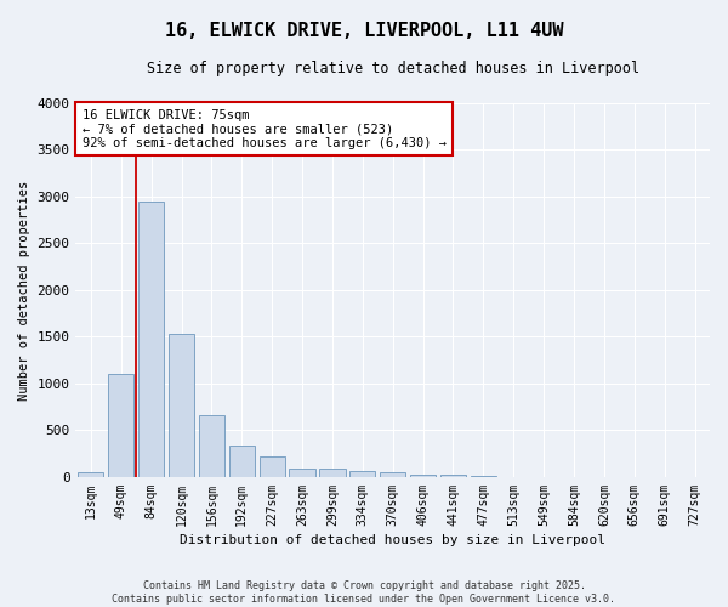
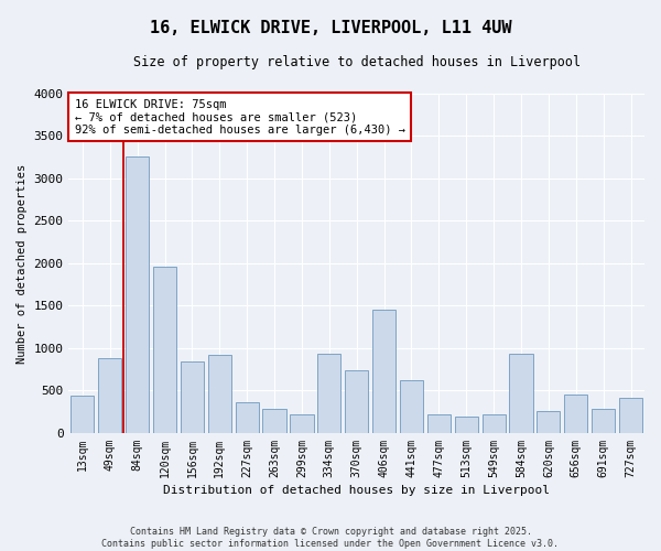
13sqm: 60 -> 440
49sqm: 1100 -> 880
84sqm: 2950 -> 3260
120sqm: 1530 -> 1960
156sqm: 660 -> 840
192sqm: 340 -> 920
227sqm: 220 -> 360
263sqm: 100 -> 280
299sqm: 90 -> 220
334sqm: 70 -> 940
370sqm: 40 -> 740
406sqm: 20 -> 1460
441sqm: 30 -> 620
477sqm: 10 -> 220
513sqm: 0 -> 200
549sqm: 0 -> 220
584sqm: 0 -> 940
620sqm: 0 -> 260
656sqm: 0 -> 460
691sqm: 0 -> 280
727sqm: 0 -> 420
